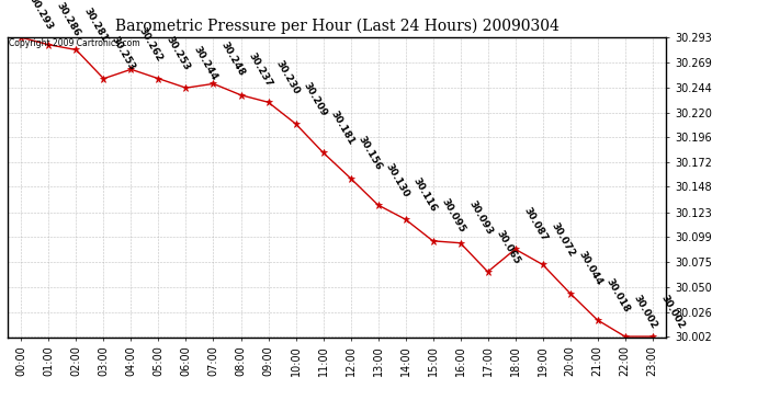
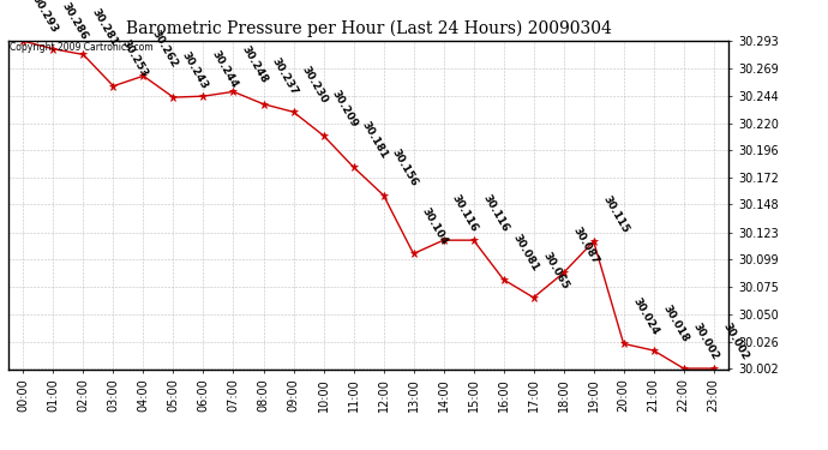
05:00: 30.253 -> 30.243
13:00: 30.130 -> 30.104
15:00: 30.095 -> 30.116
16:00: 30.093 -> 30.081
19:00: 30.072 -> 30.115
20:00: 30.044 -> 30.024
